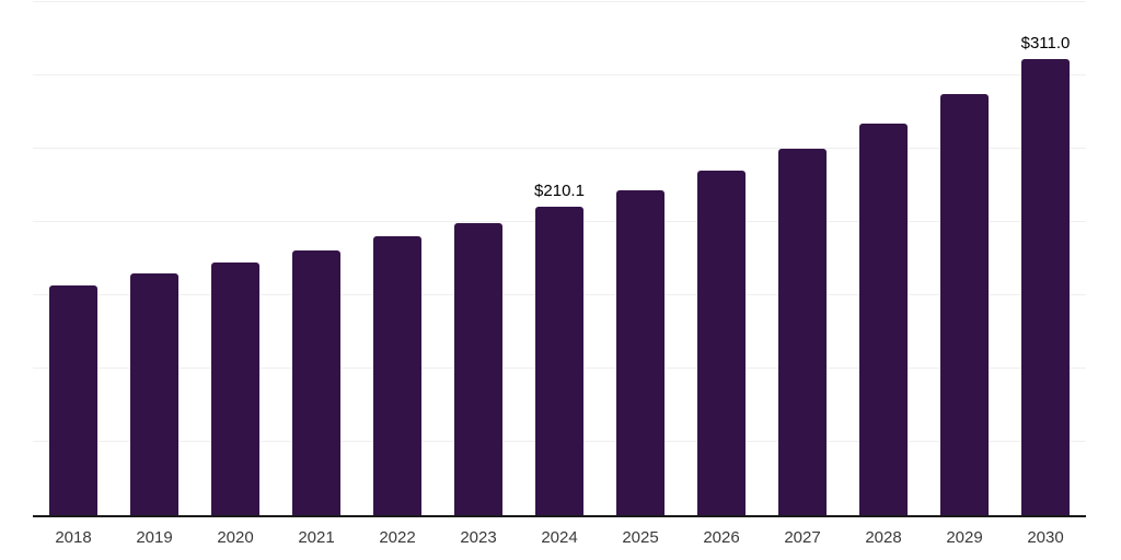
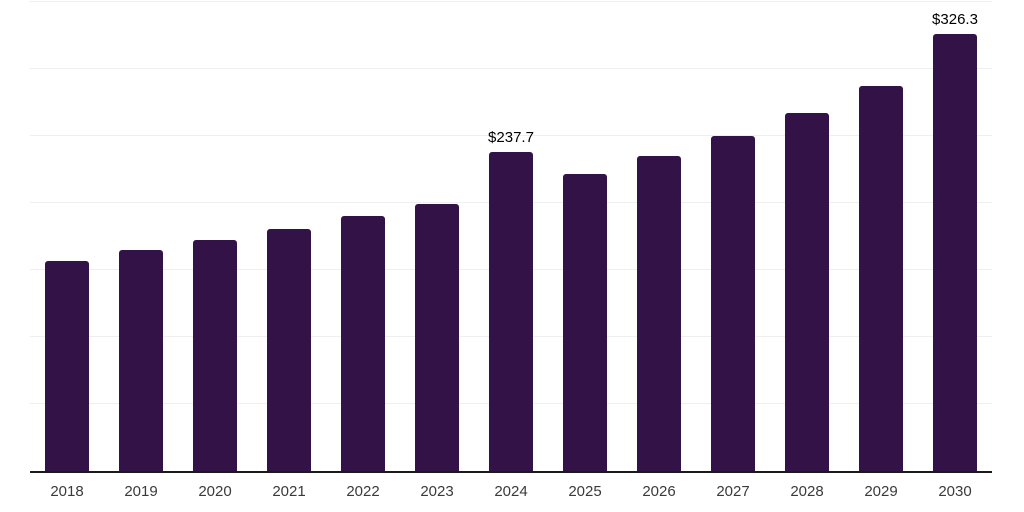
2024: $210.1 -> $237.7
2030: $311.0 -> $326.3
